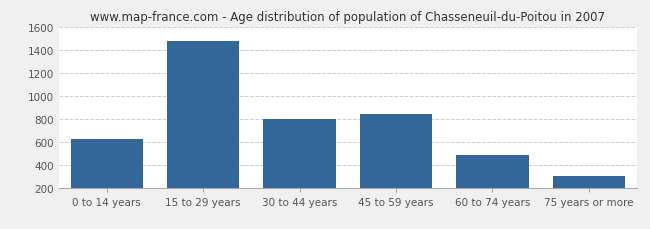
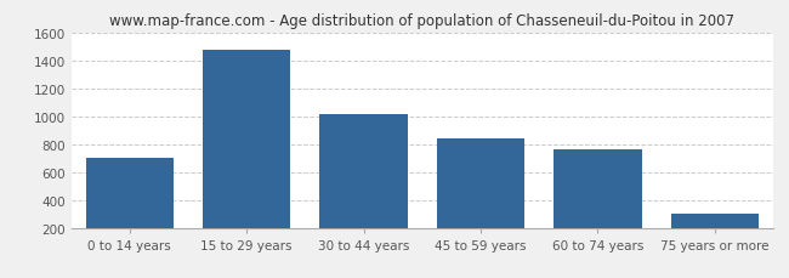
0 to 14 years: 620 -> 700
30 to 44 years: 800 -> 1010
60 to 74 years: 480 -> 760
